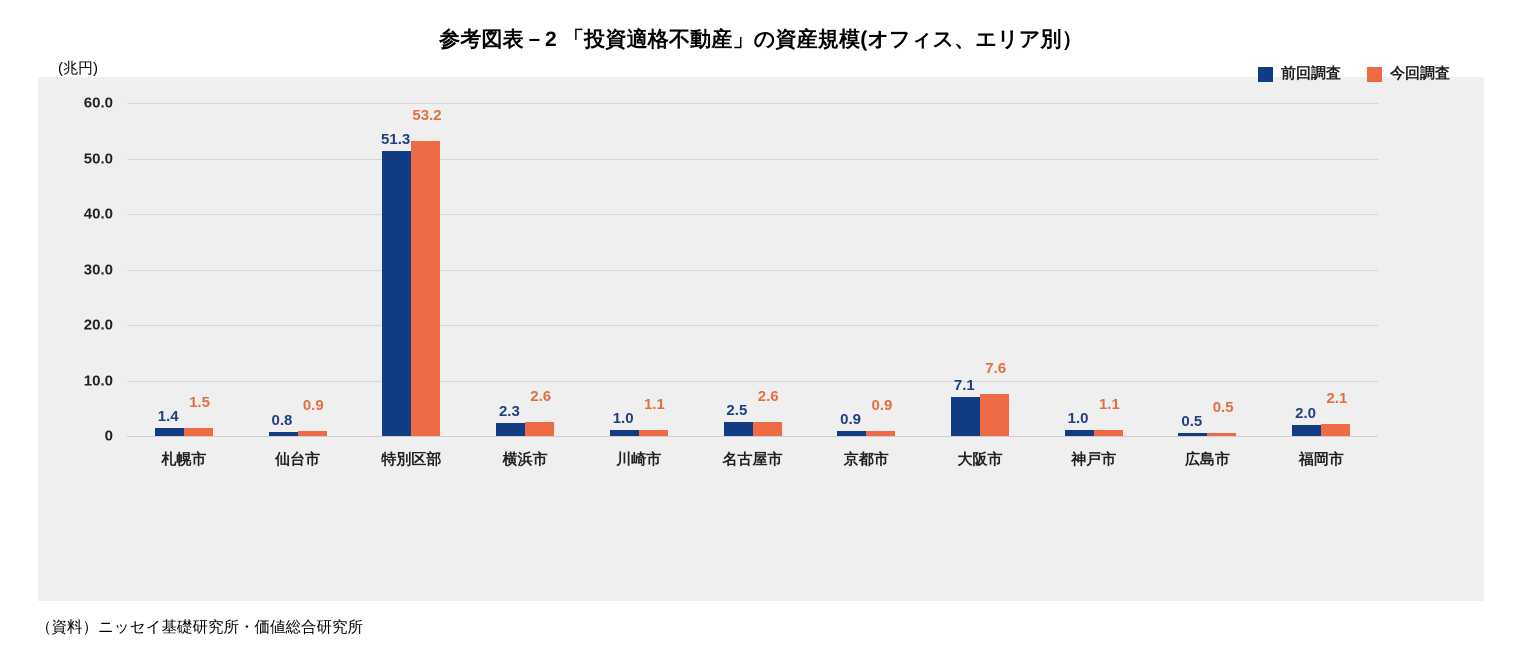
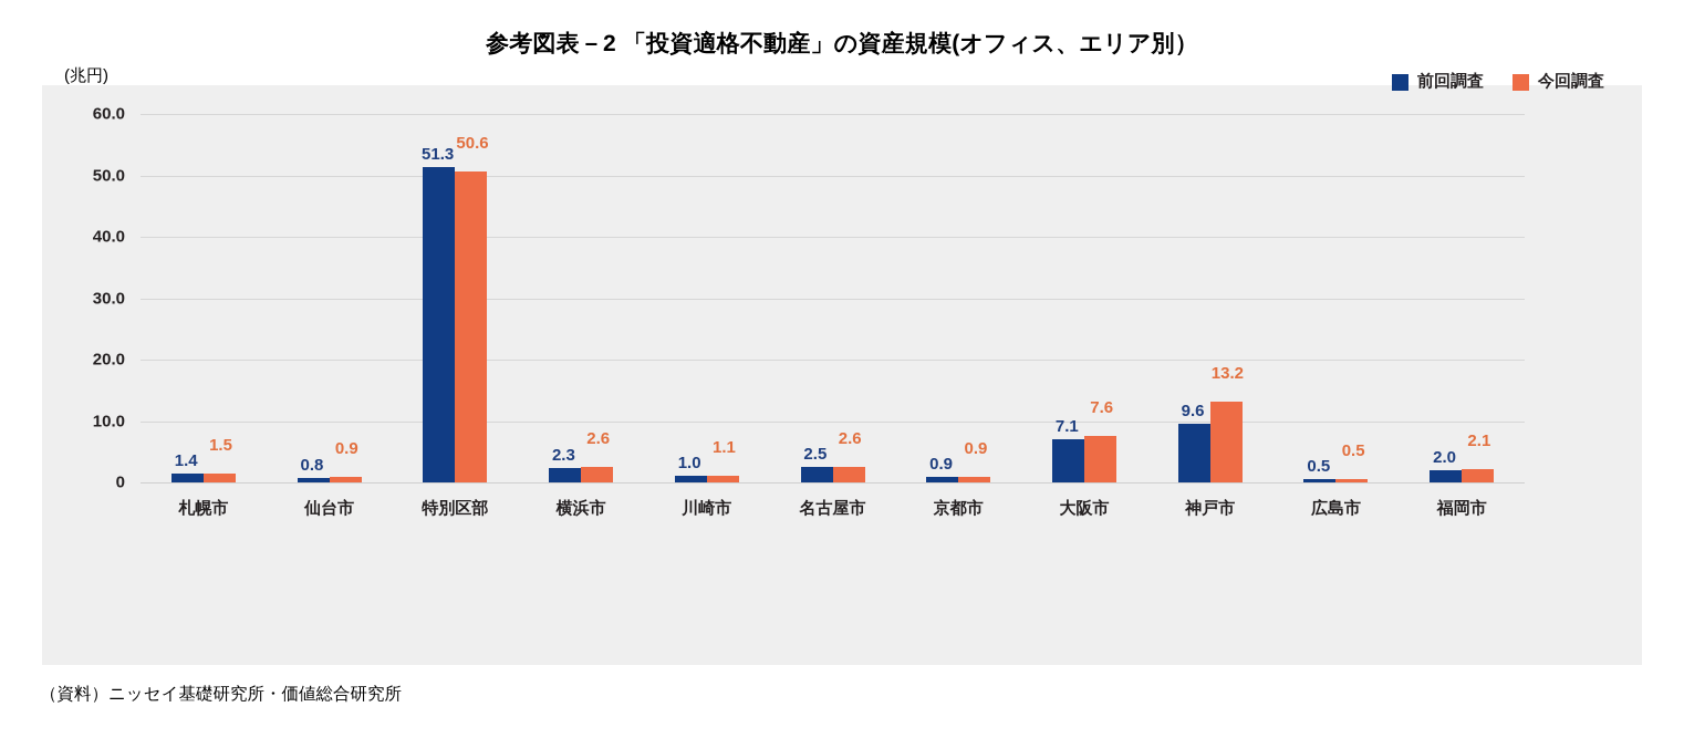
今回調査/特別区部: 53.2 -> 50.6
前回調査/神戸市: 1.0 -> 9.6
今回調査/神戸市: 1.1 -> 13.2
